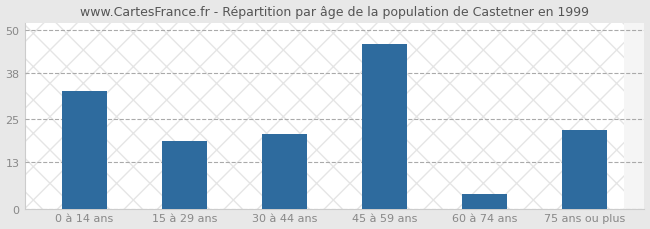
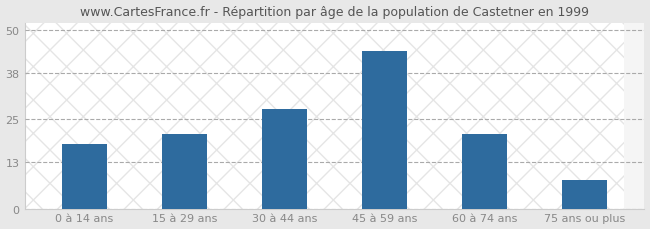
0 à 14 ans: 33 -> 18
15 à 29 ans: 19 -> 21
30 à 44 ans: 21 -> 28
45 à 59 ans: 46 -> 44
60 à 74 ans: 4 -> 21
75 ans ou plus: 22 -> 8
